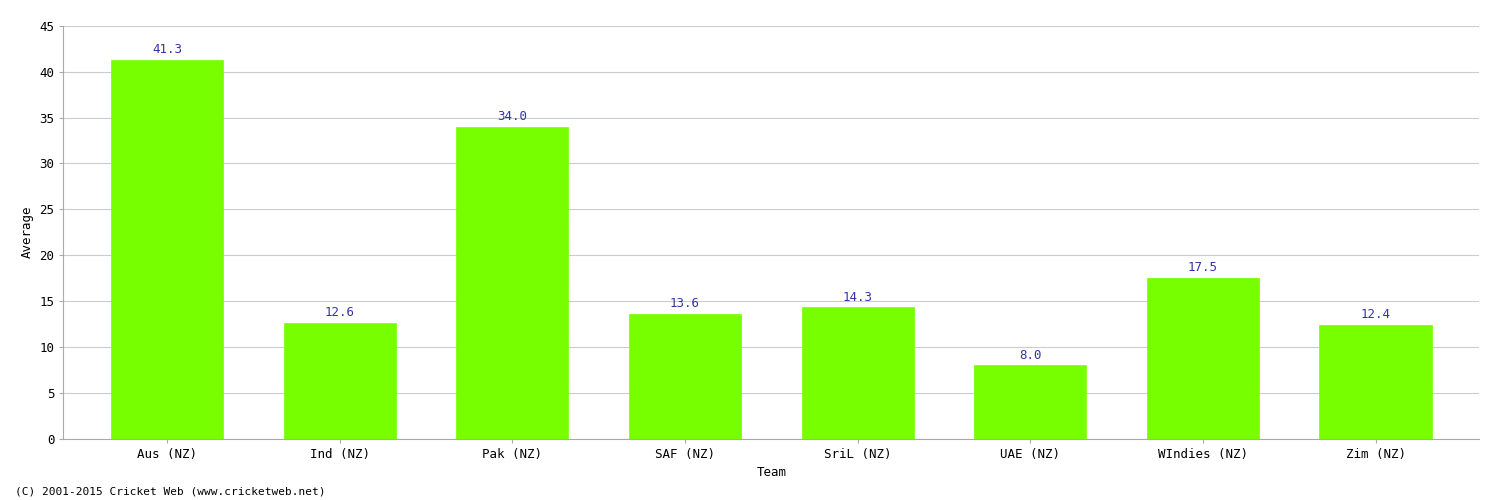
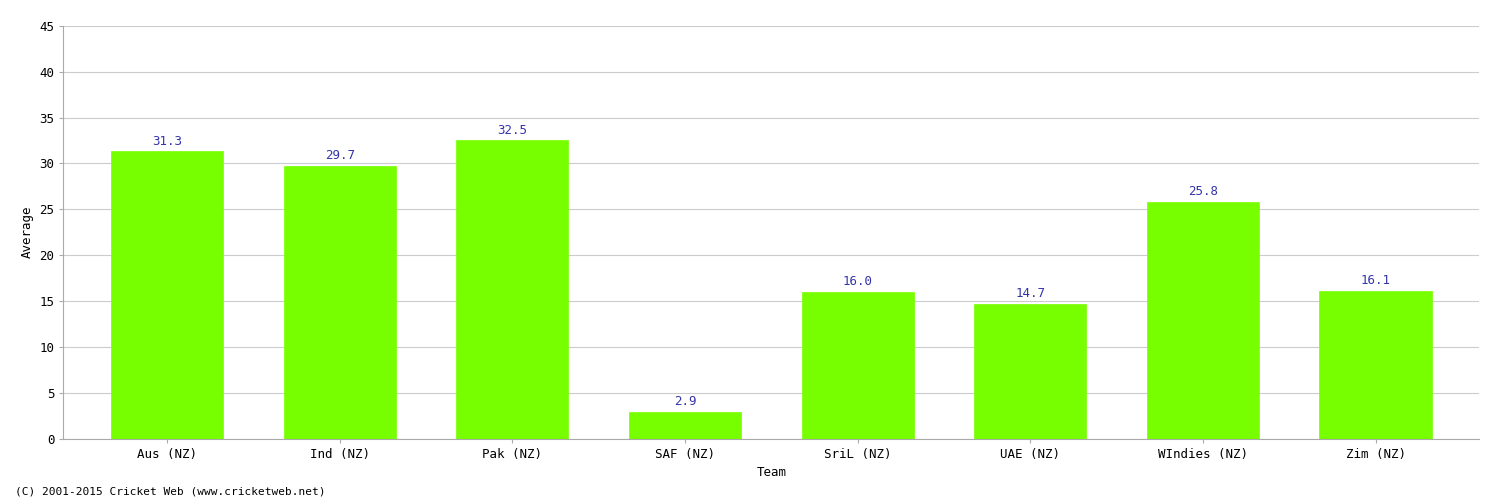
Aus (NZ): 41.3 -> 31.3
Ind (NZ): 12.6 -> 29.7
Pak (NZ): 34.0 -> 32.5
SAF (NZ): 13.6 -> 2.9
SriL (NZ): 14.3 -> 16.0
UAE (NZ): 8.0 -> 14.7
WIndies (NZ): 17.5 -> 25.8
Zim (NZ): 12.4 -> 16.1
